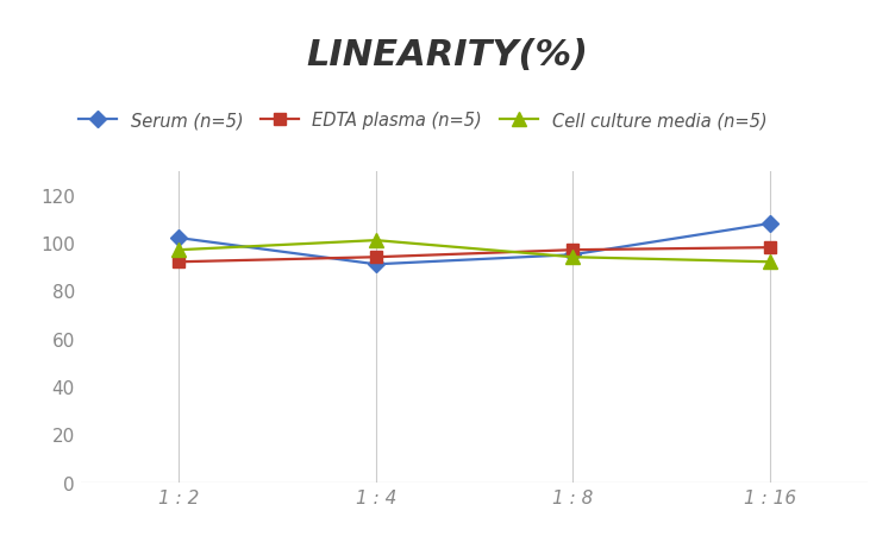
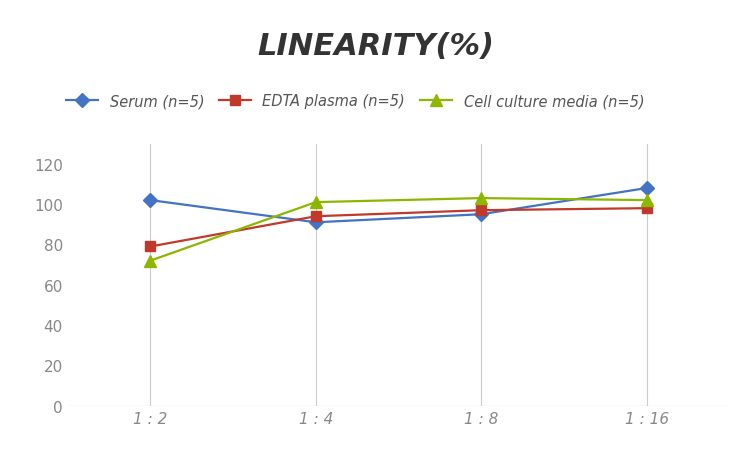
EDTA plasma (n=5)/1 : 2: 92 -> 79
Cell culture media (n=5)/1 : 2: 97 -> 72
Cell culture media (n=5)/1 : 8: 94 -> 103
Cell culture media (n=5)/1 : 16: 92 -> 102
